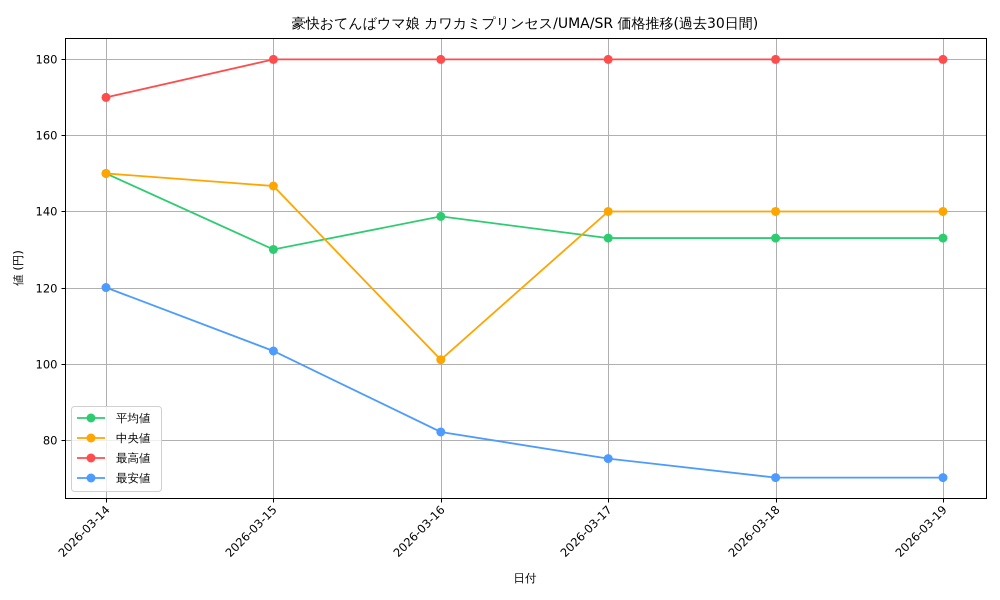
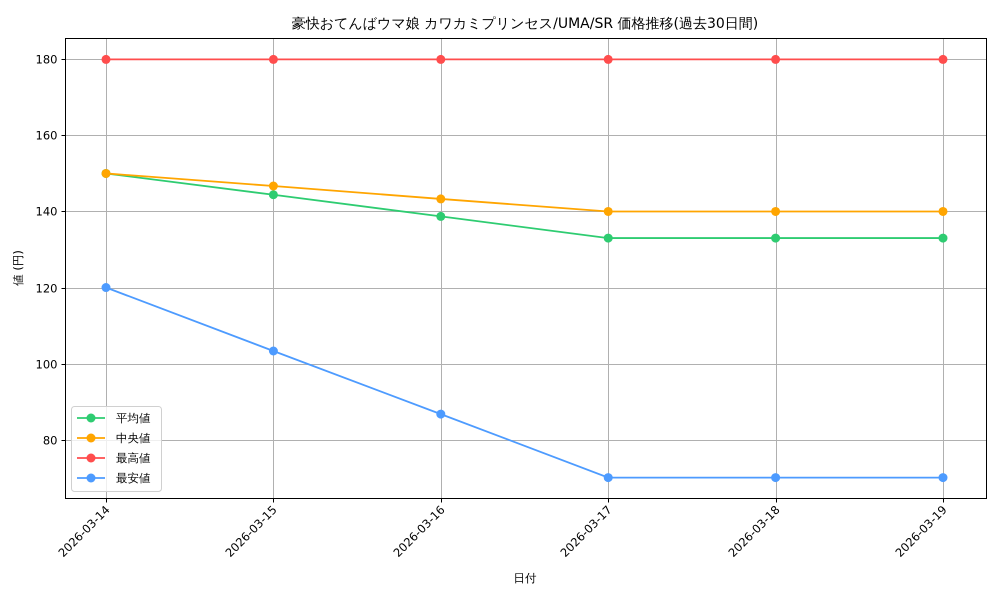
最高値/2026-03-14: 170 -> 180
平均値/2026-03-15: 130 -> 144
中央値/2026-03-16: 101 -> 143
最安値/2026-03-16: 82 -> 87
最安値/2026-03-17: 75 -> 70
